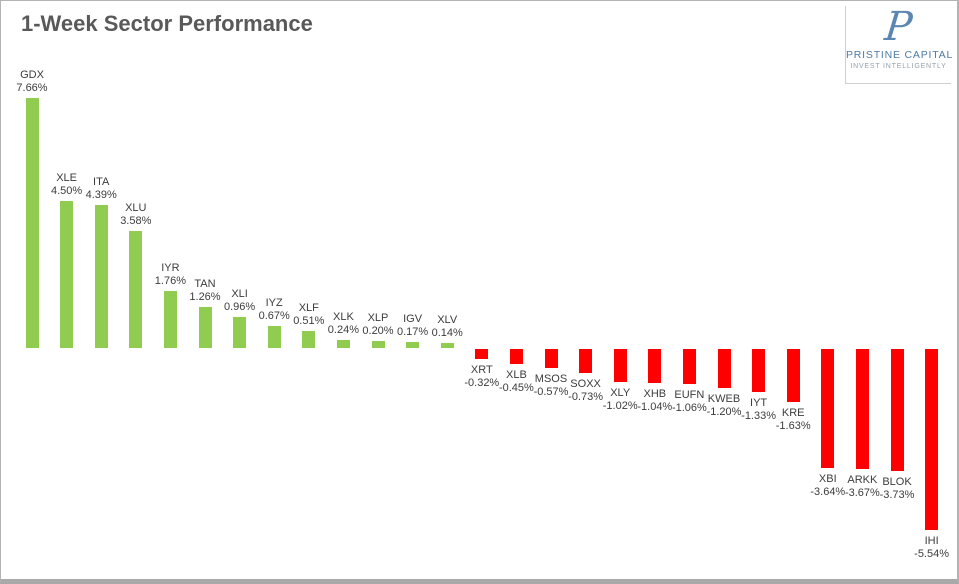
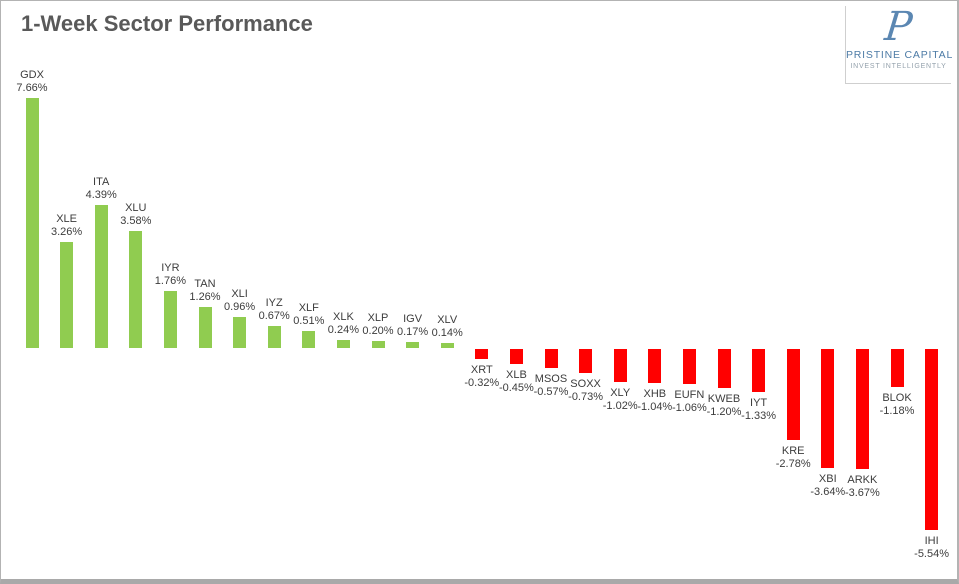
XLE: 4.50% -> 3.26%
KRE: -1.63% -> -2.78%
BLOK: -3.73% -> -1.18%
